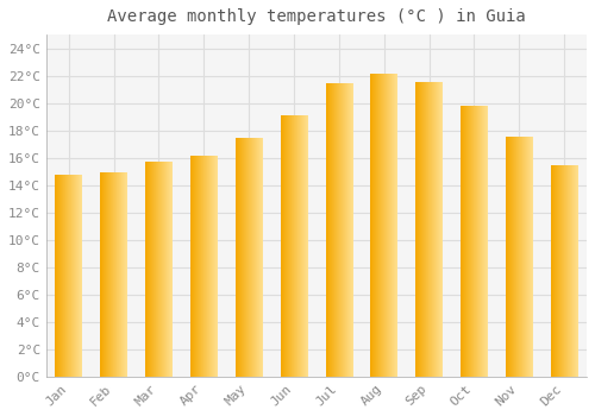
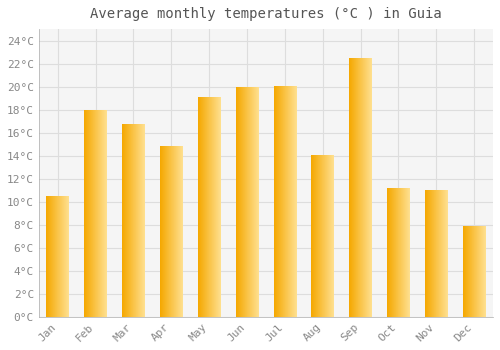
Jan: 14.7°C -> 10.5°C
Feb: 14.9°C -> 17.9°C
Mar: 15.7°C -> 16.7°C
Apr: 16.1°C -> 14.8°C
May: 17.4°C -> 19.1°C
Jun: 19.1°C -> 19.9°C
Jul: 21.4°C -> 20.0°C
Aug: 22.1°C -> 14.0°C
Sep: 21.5°C -> 22.5°C
Oct: 19.8°C -> 11.2°C
Nov: 17.5°C -> 11.0°C
Dec: 15.4°C -> 7.9°C
